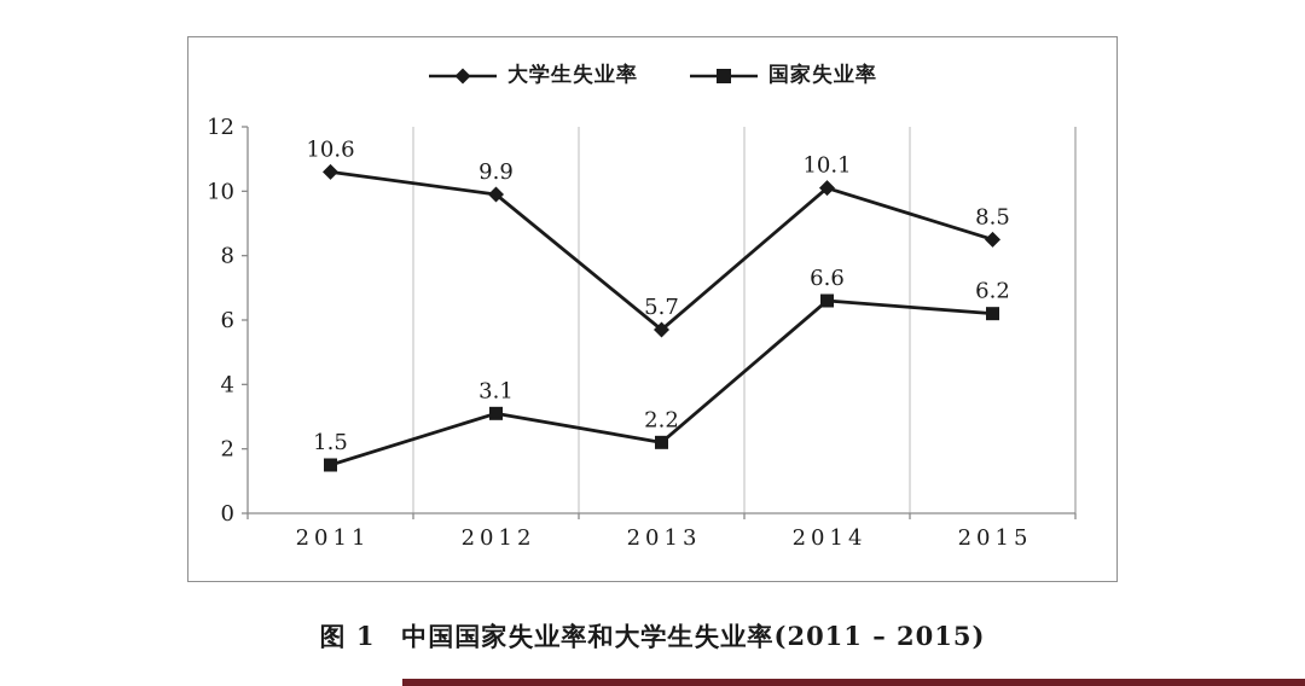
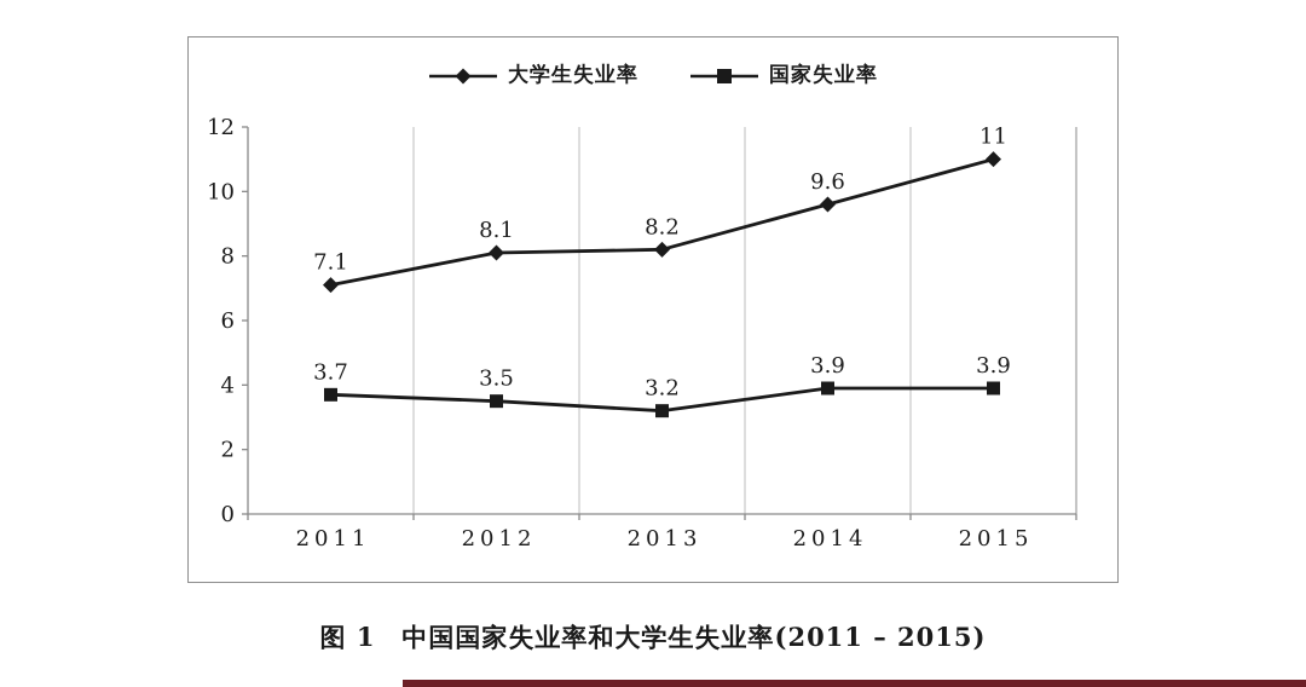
大学生失业率/2011: 10.6 -> 7.1
国家失业率/2011: 1.5 -> 3.7
大学生失业率/2012: 9.9 -> 8.1
国家失业率/2012: 3.1 -> 3.5
大学生失业率/2013: 5.7 -> 8.2
国家失业率/2013: 2.2 -> 3.2
大学生失业率/2014: 10.1 -> 9.6
国家失业率/2014: 6.6 -> 3.9
大学生失业率/2015: 8.5 -> 11
国家失业率/2015: 6.2 -> 3.9
